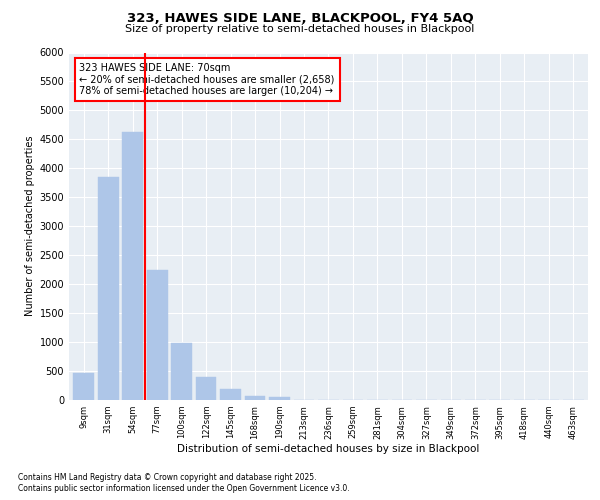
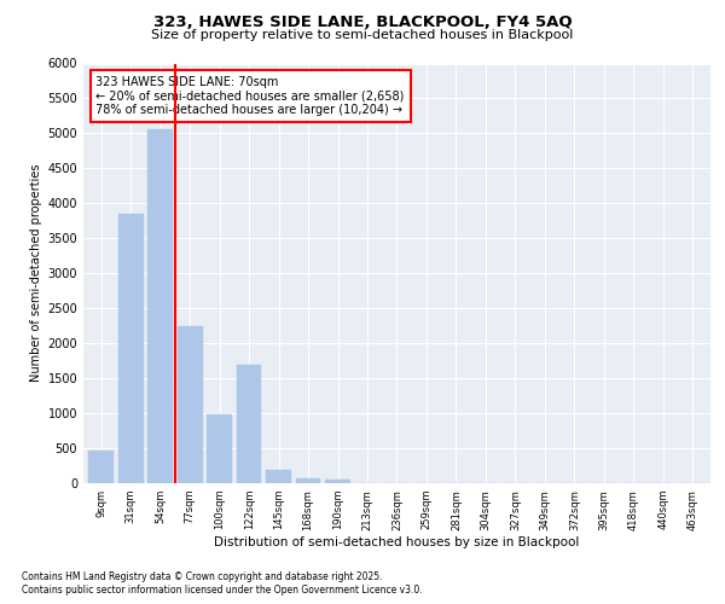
54sqm: 4620 -> 5060
122sqm: 390 -> 1700
